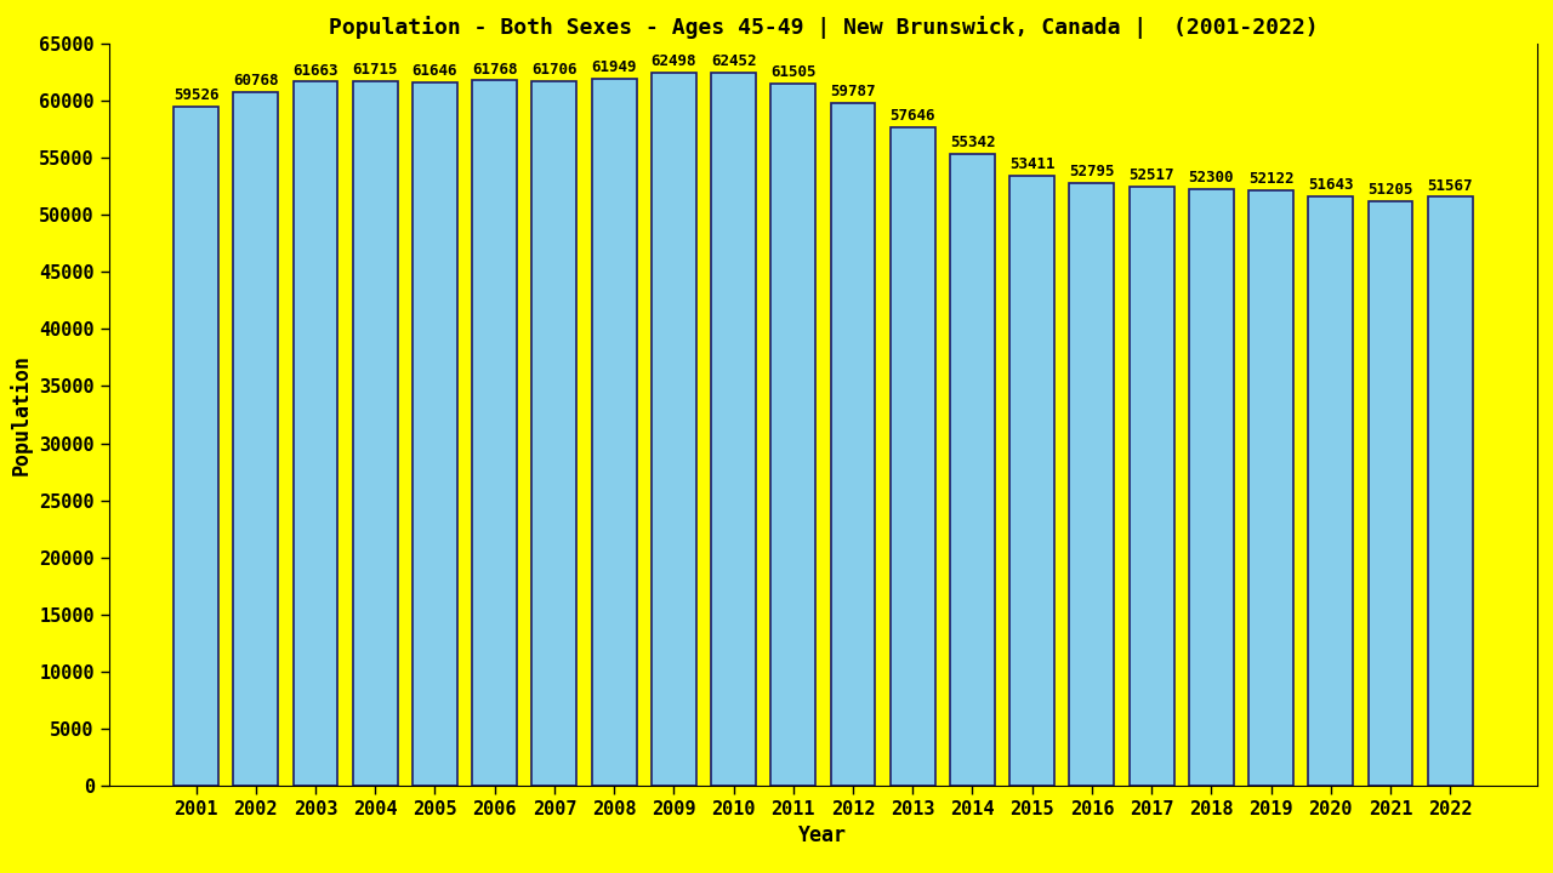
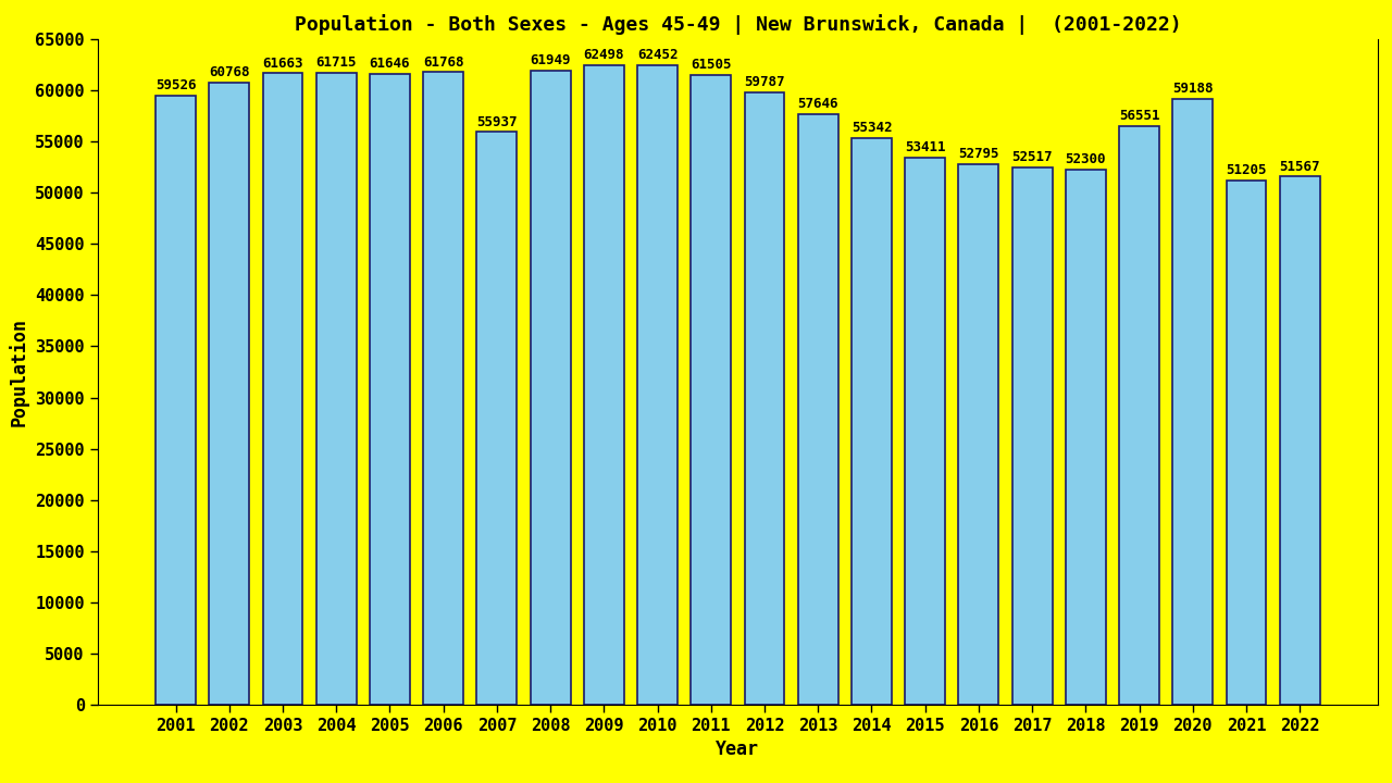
2007: 61706 -> 55937
2019: 52122 -> 56551
2020: 51643 -> 59188
